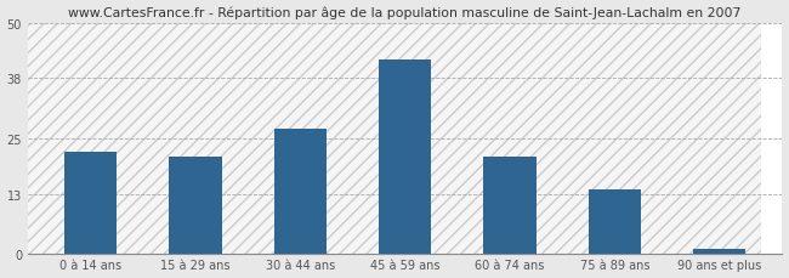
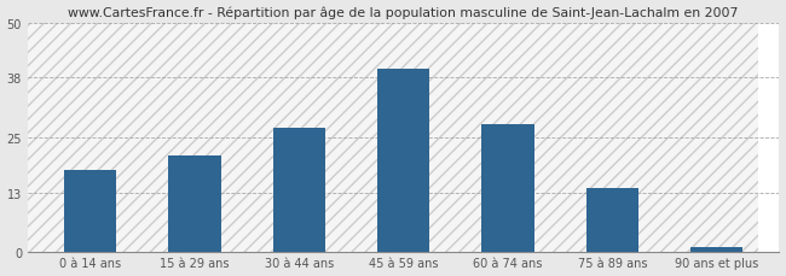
0 à 14 ans: 22 -> 18
45 à 59 ans: 42 -> 40
60 à 74 ans: 21 -> 28
